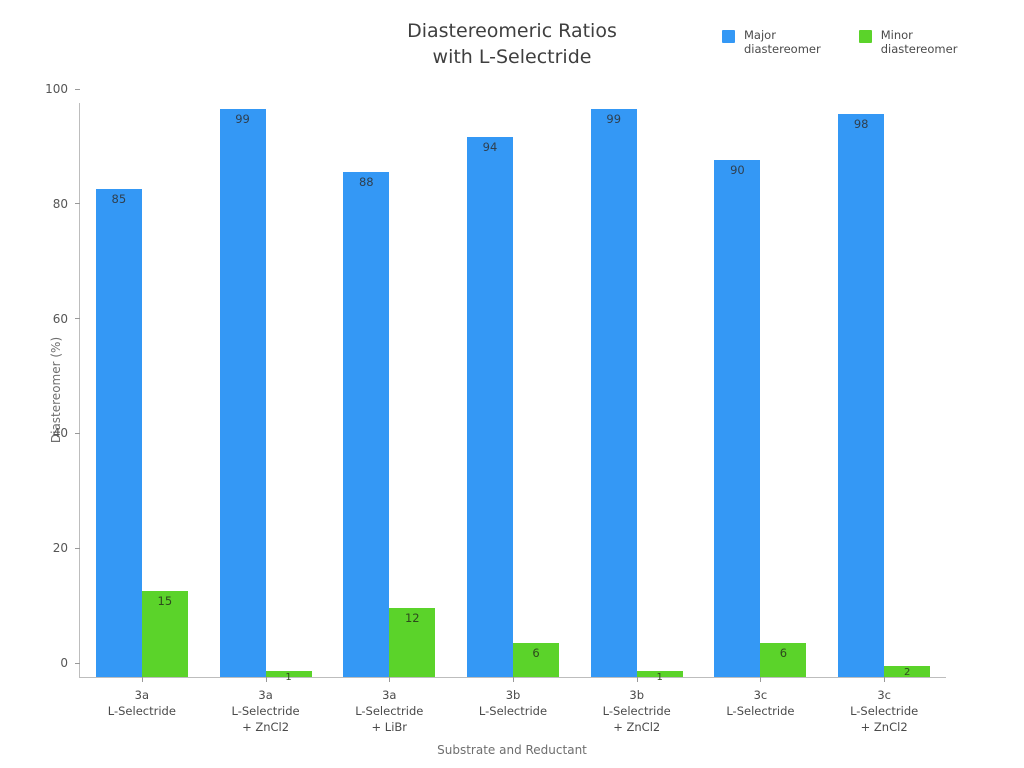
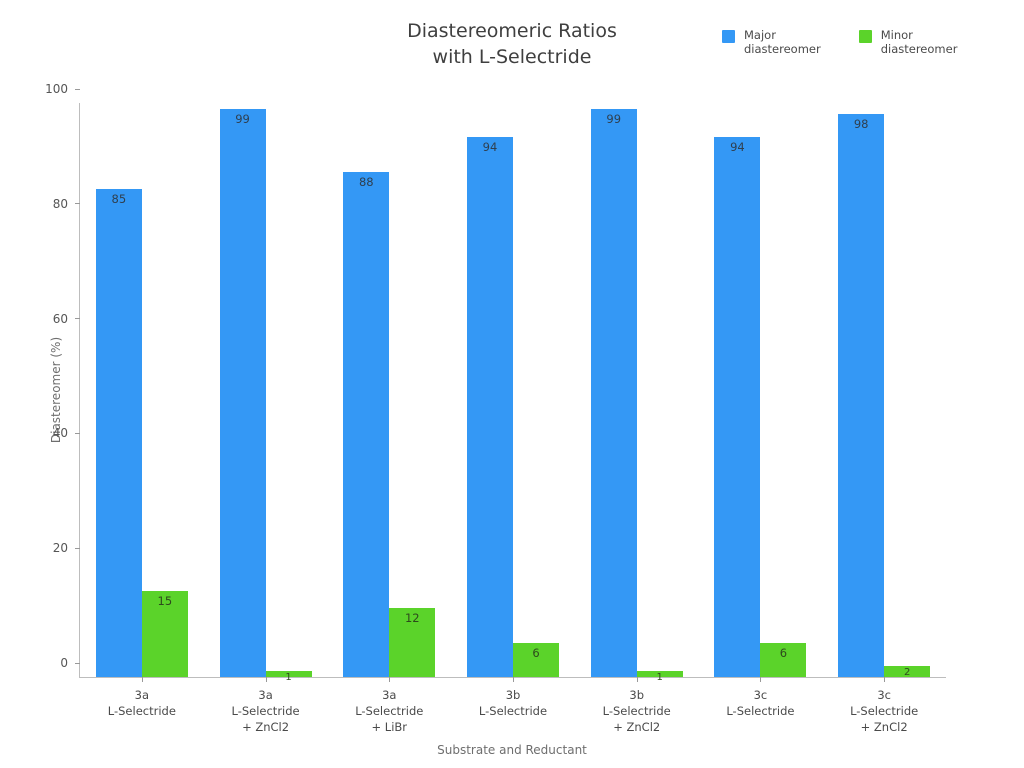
Major diastereomer/3c L-Selectride: 90 -> 94
